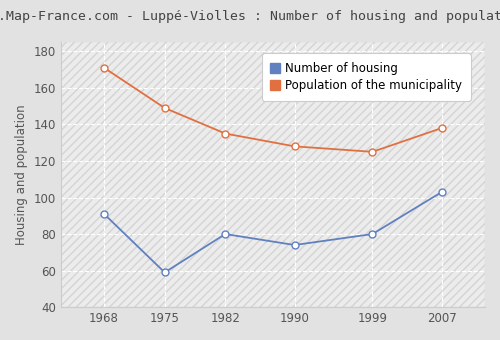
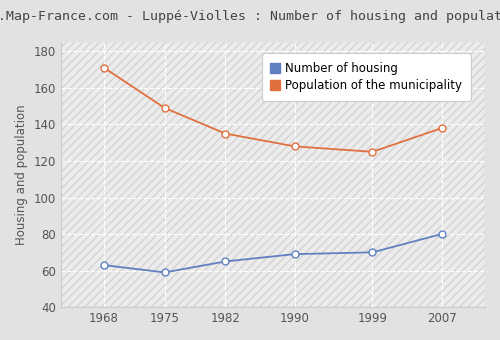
Number of housing/1968: 91 -> 63
Number of housing/1982: 80 -> 65
Number of housing/1990: 74 -> 69
Number of housing/1999: 80 -> 70
Number of housing/2007: 103 -> 80
